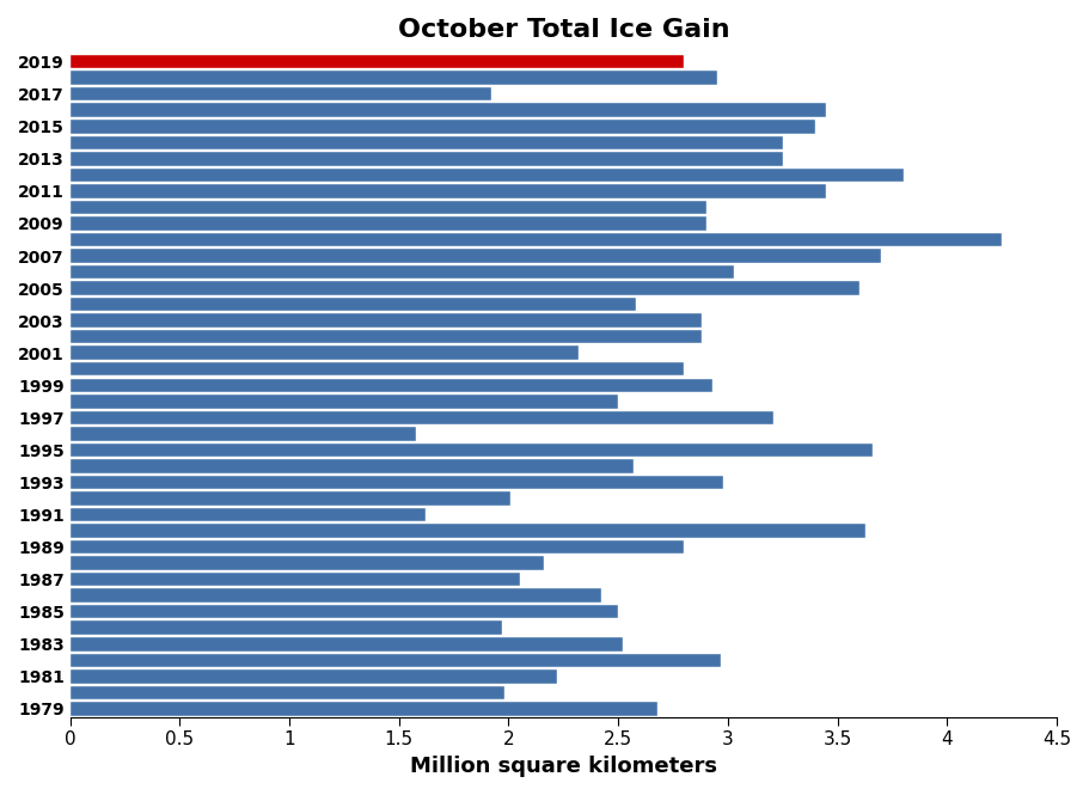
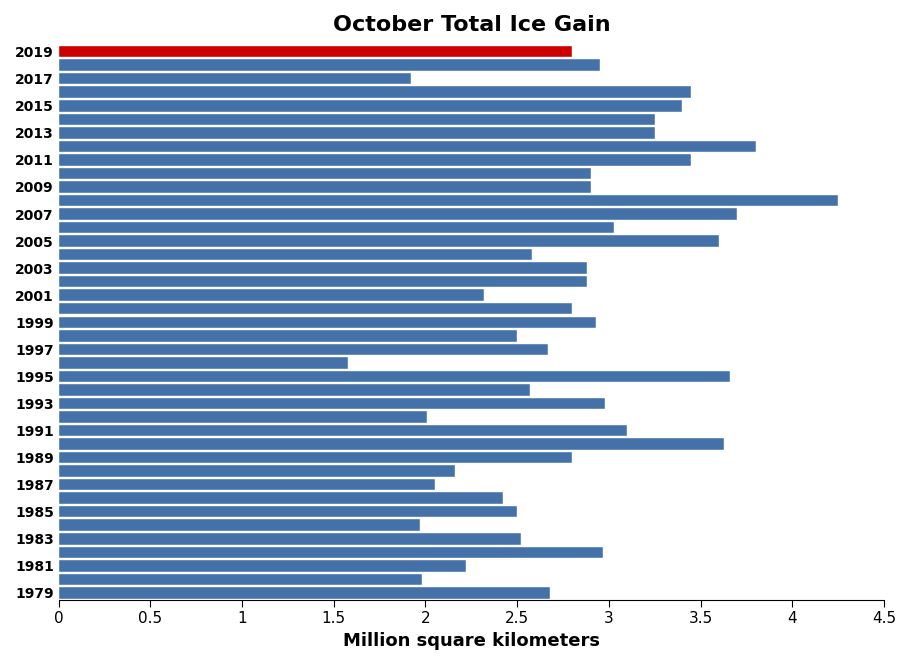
1997: 3.21 -> 2.67
1991: 1.62 -> 3.10
